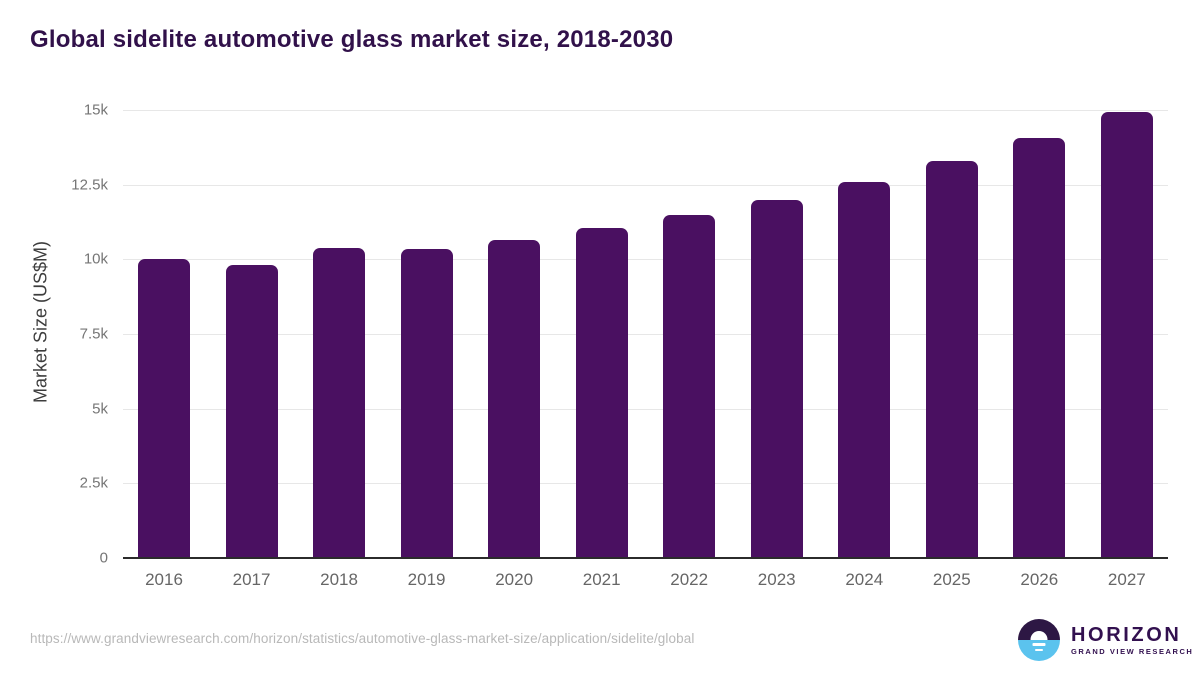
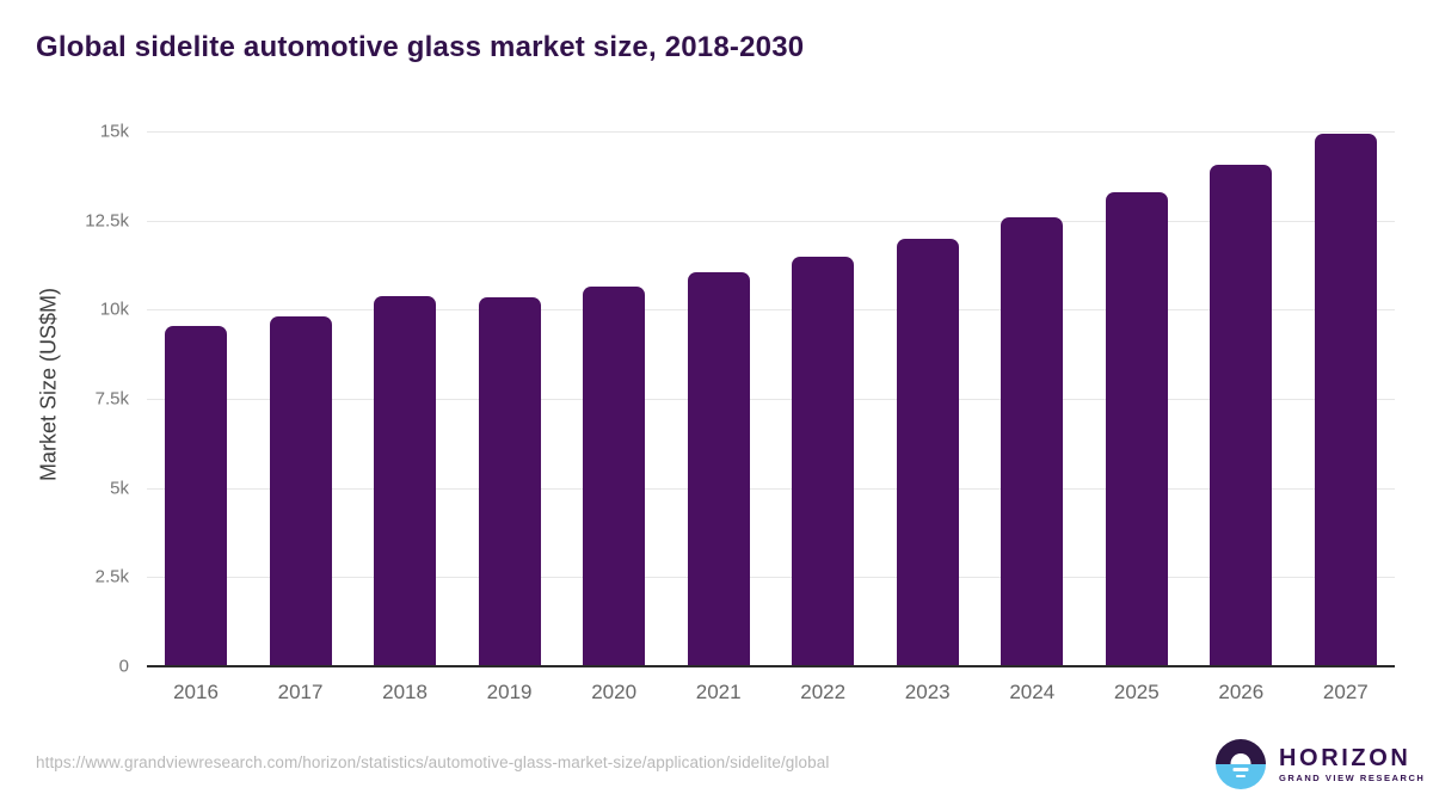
2016: 10.0k -> 9.6k
